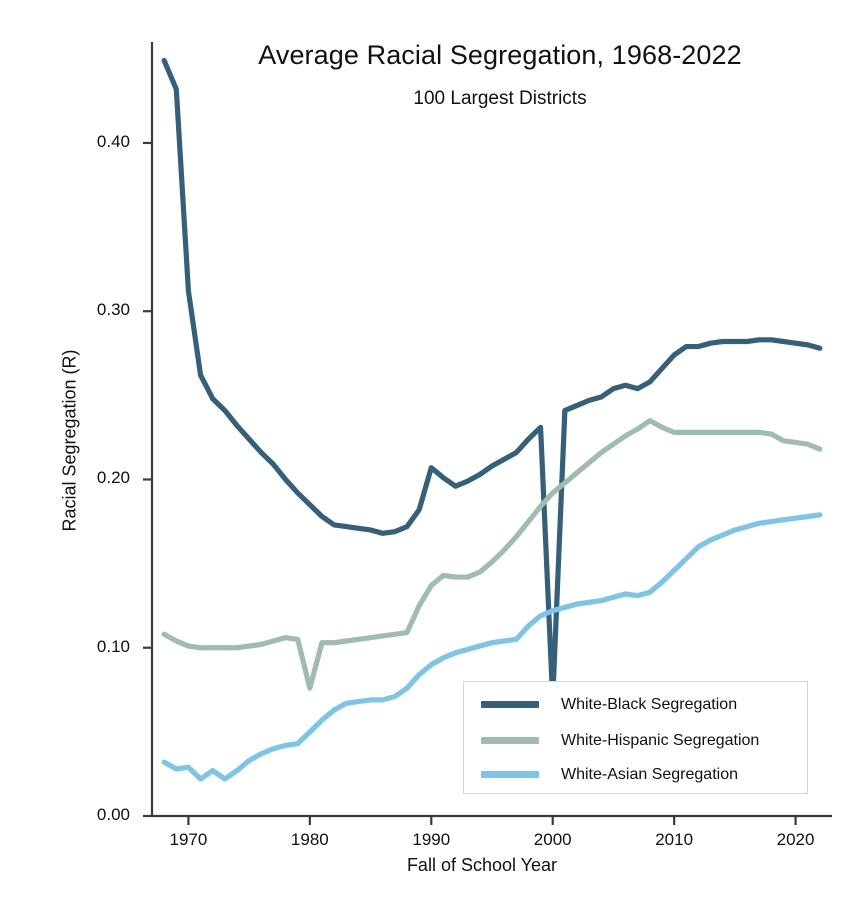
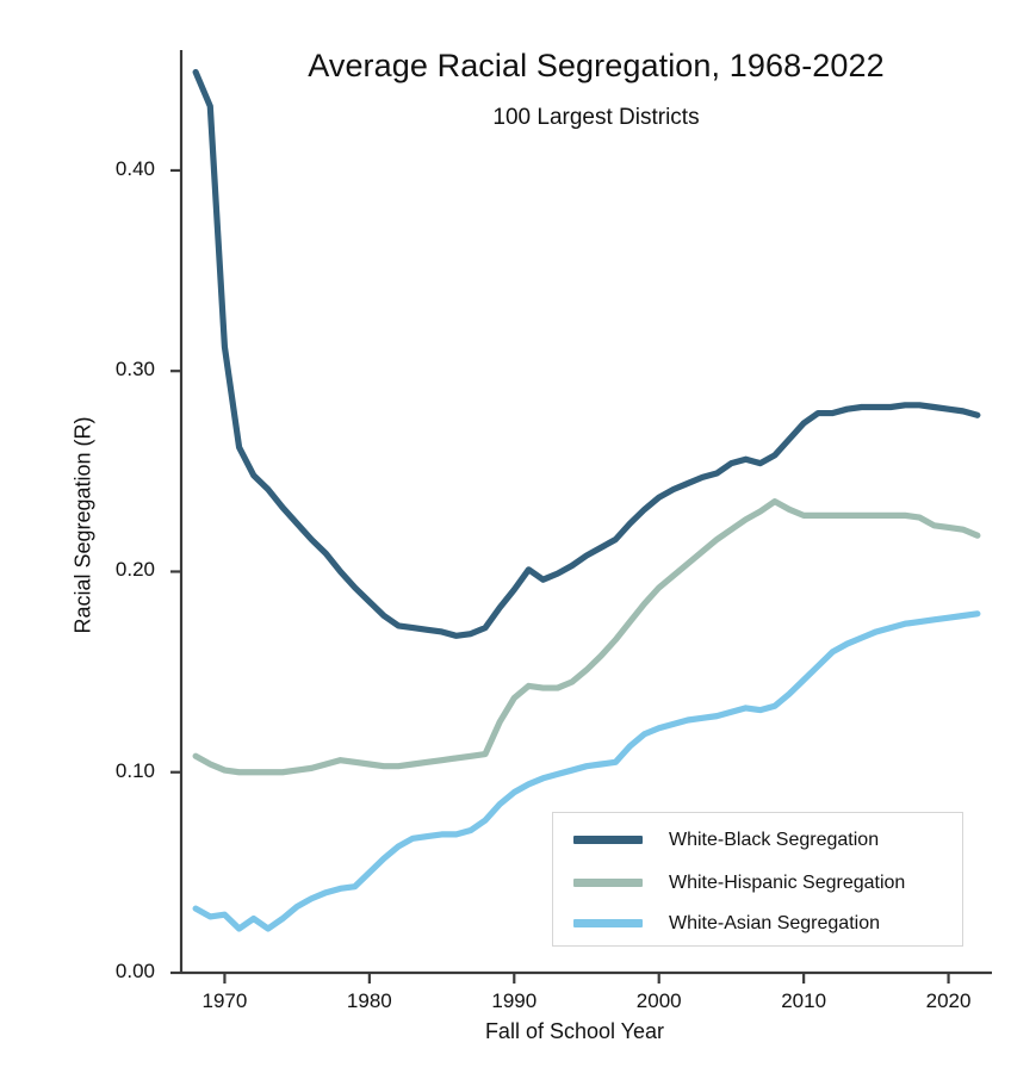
White-Hispanic Segregation/1980: 0.076 -> 0.104
White-Black Segregation/1990: 0.207 -> 0.191
White-Black Segregation/2000: 0.069 -> 0.237
